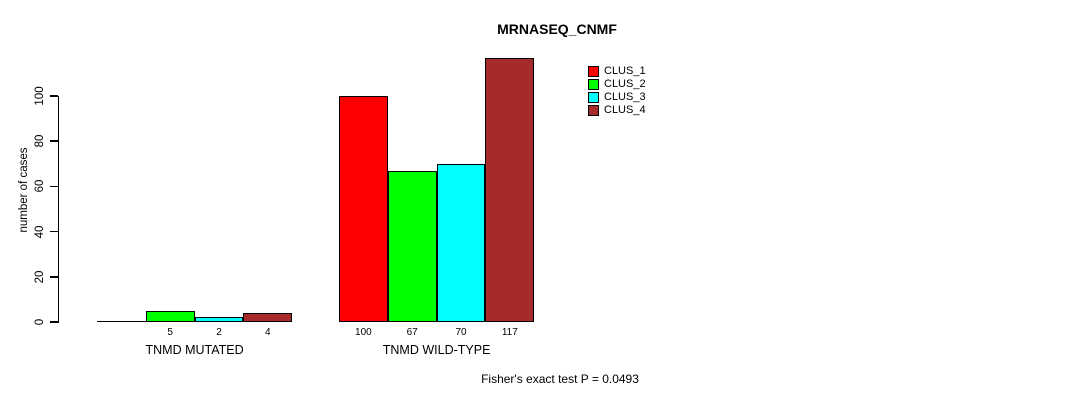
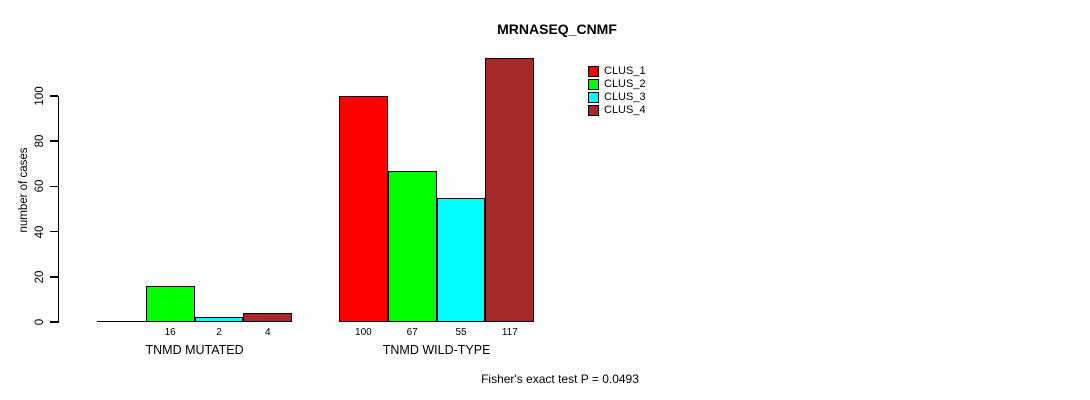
CLUS_2/TNMD MUTATED: 5 -> 16
CLUS_3/TNMD WILD-TYPE: 70 -> 55
